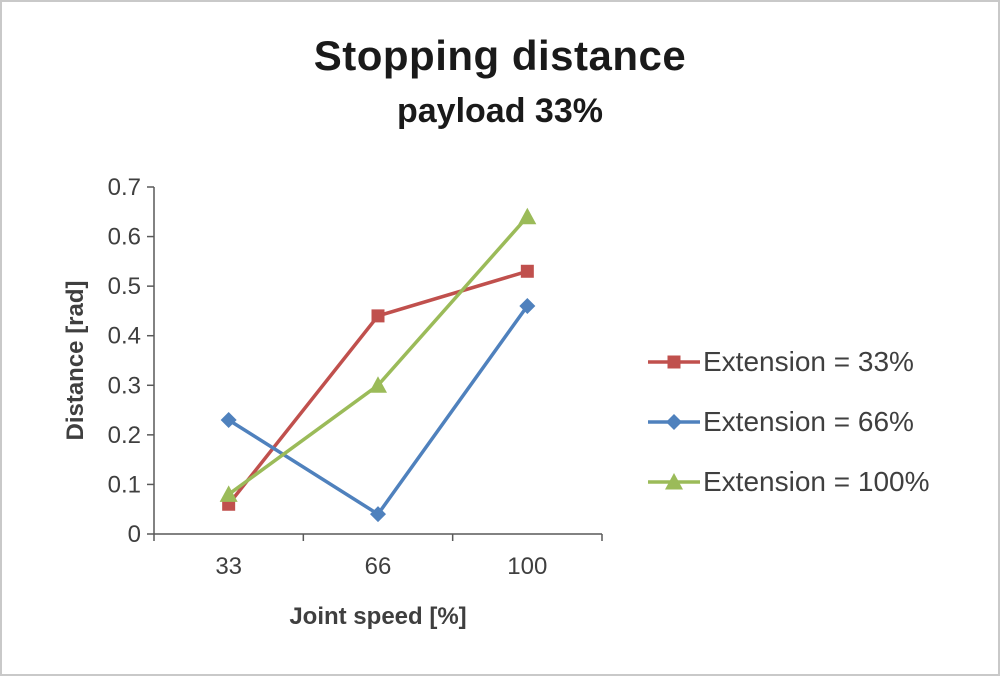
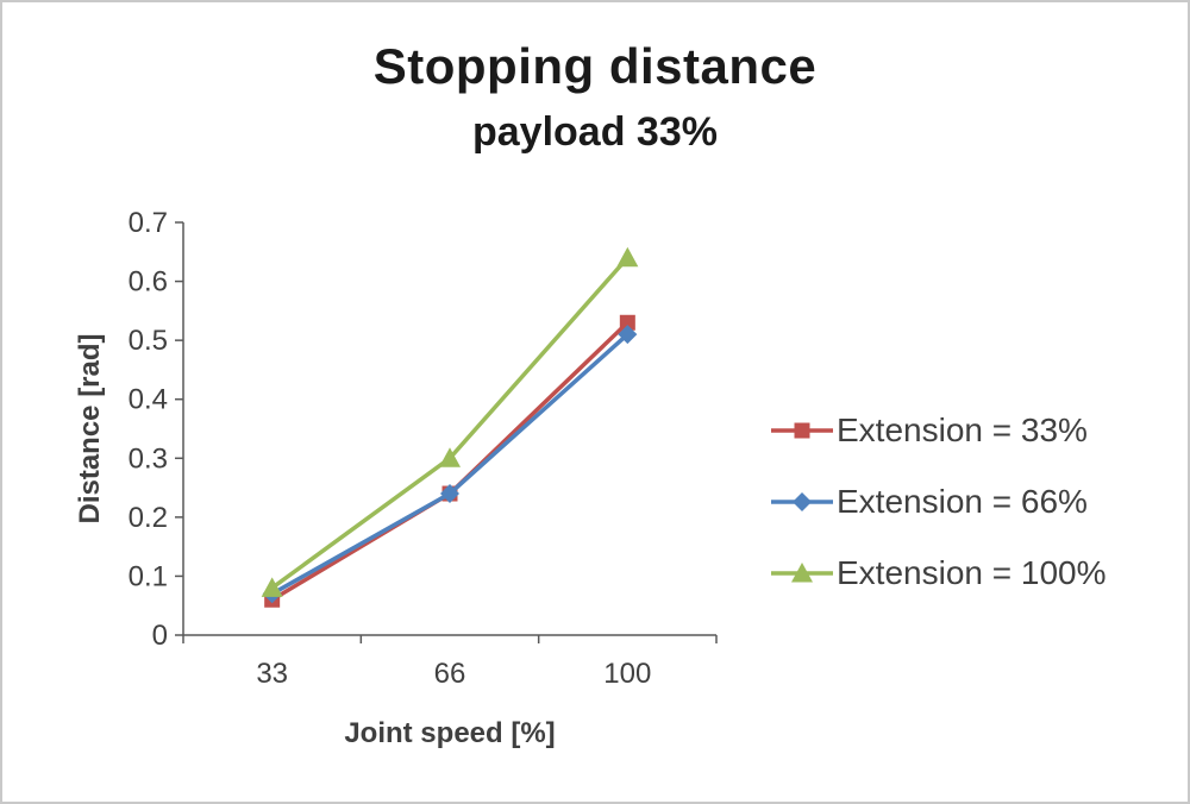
Extension = 66%/33: 0.23 -> 0.07
Extension = 33%/66: 0.44 -> 0.24
Extension = 66%/66: 0.04 -> 0.24
Extension = 66%/100: 0.46 -> 0.51
